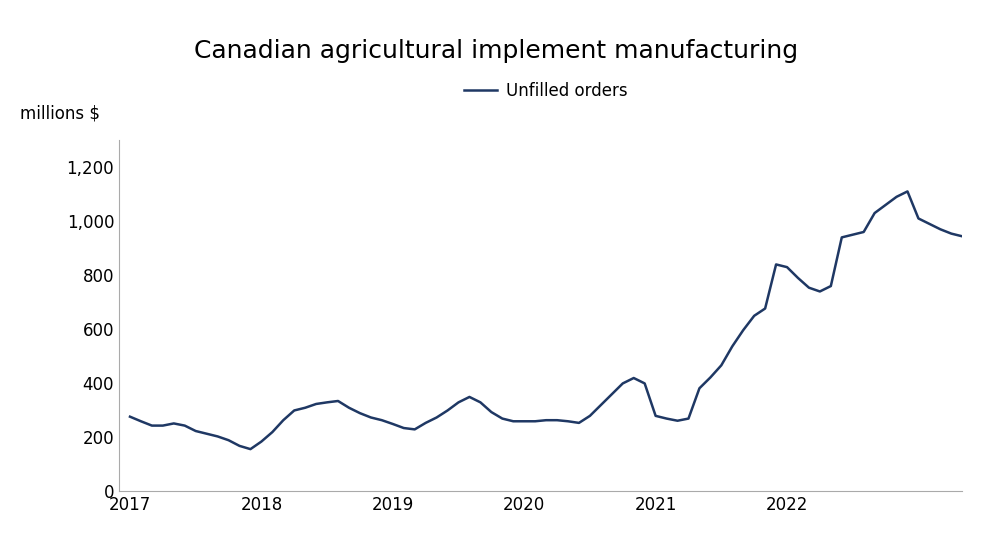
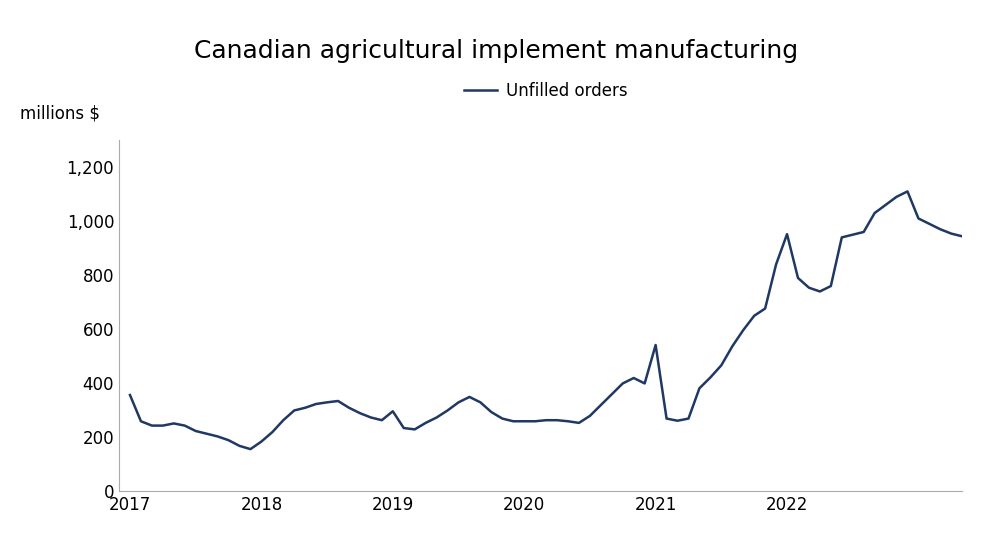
2017: 275 -> 355
2019: 248 -> 295
2021: 278 -> 540
2022: 828 -> 950
